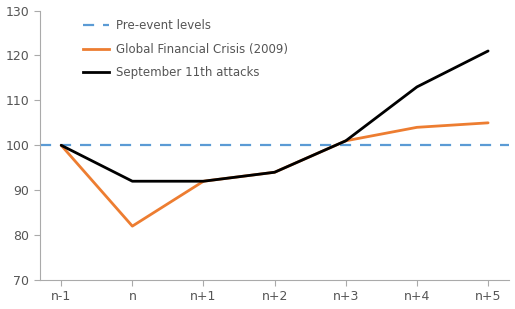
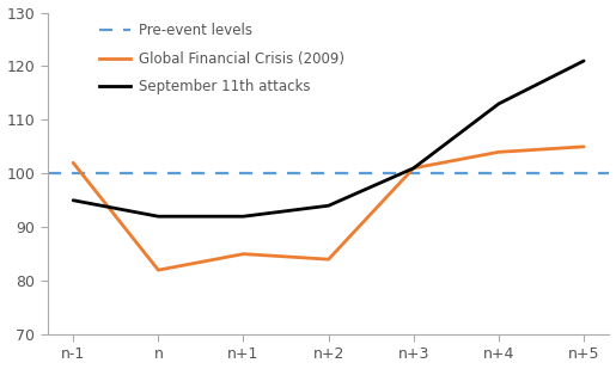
Global Financial Crisis (2009)/n-1: 100 -> 102
September 11th attacks/n-1: 100 -> 95
Global Financial Crisis (2009)/n+1: 92 -> 85
Global Financial Crisis (2009)/n+2: 94 -> 84
